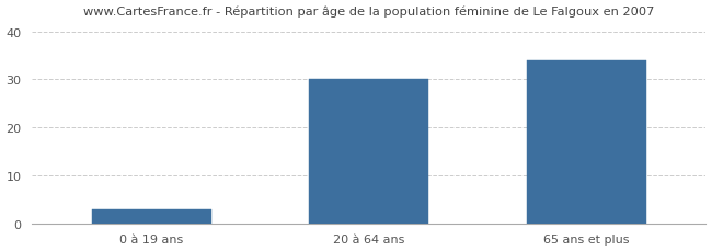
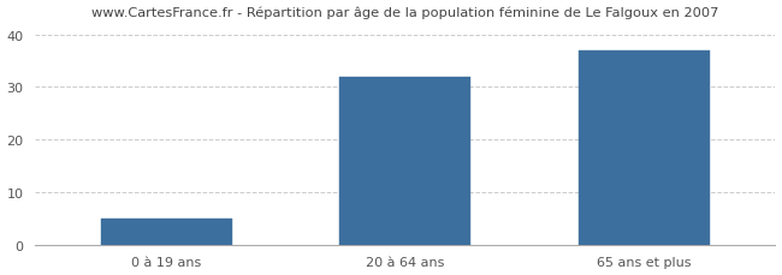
0 à 19 ans: 3 -> 5
20 à 64 ans: 30 -> 32
65 ans et plus: 34 -> 37
